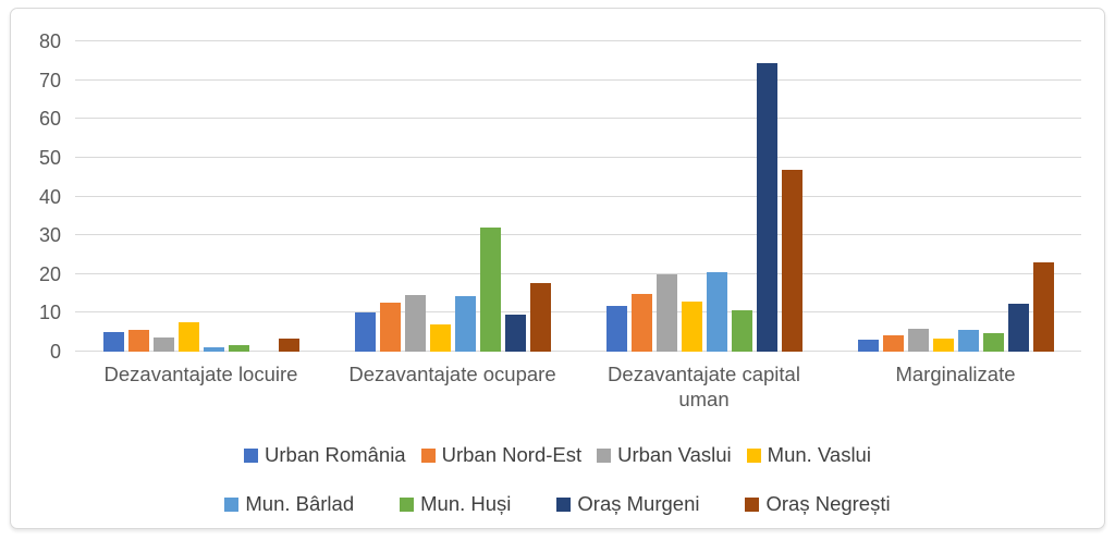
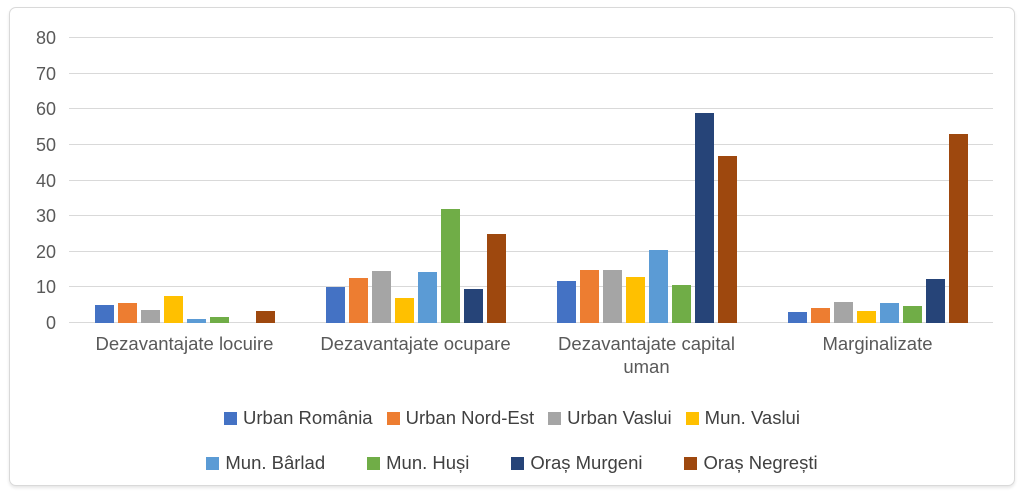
Oraș Negrești/Dezavantajate ocupare: 18 -> 25
Urban Vaslui/Dezavantajate capital uman: 20 -> 15
Oraș Murgeni/Dezavantajate capital uman: 74 -> 59
Oraș Negrești/Marginalizate: 23 -> 53
